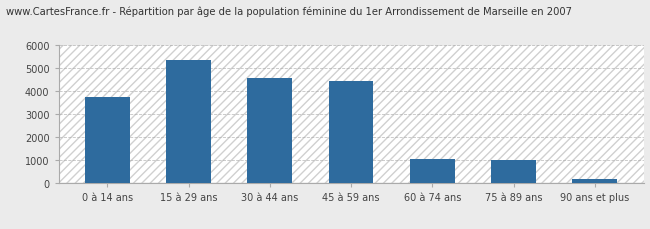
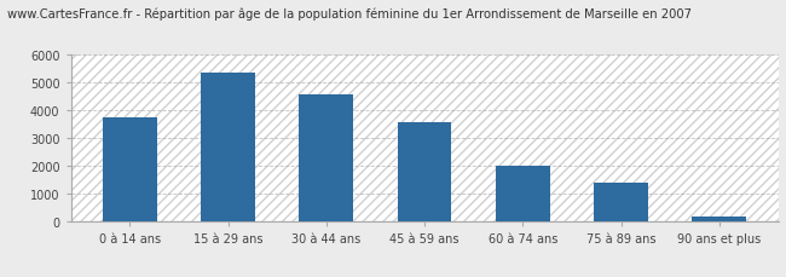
45 à 59 ans: 4450 -> 3550
60 à 74 ans: 1050 -> 2000
75 à 89 ans: 1000 -> 1400
